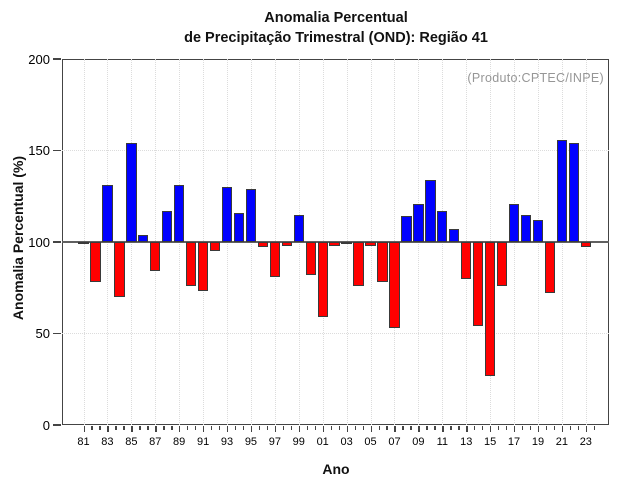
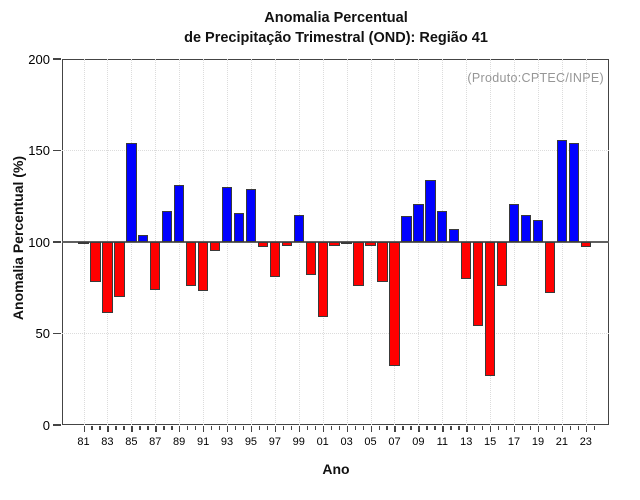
83: 131 -> 61
87: 84 -> 74
07: 53 -> 32
